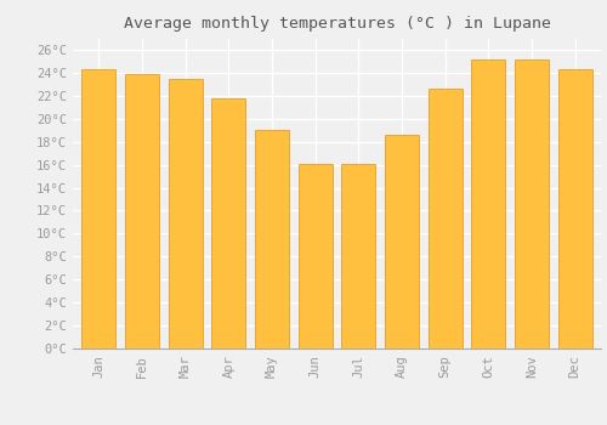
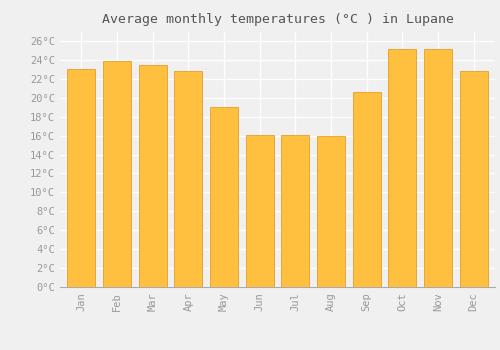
Jan: 24.3°C -> 23.0°C
Apr: 21.8°C -> 22.8°C
Aug: 18.6°C -> 16.0°C
Sep: 22.6°C -> 20.6°C
Dec: 24.3°C -> 22.8°C
